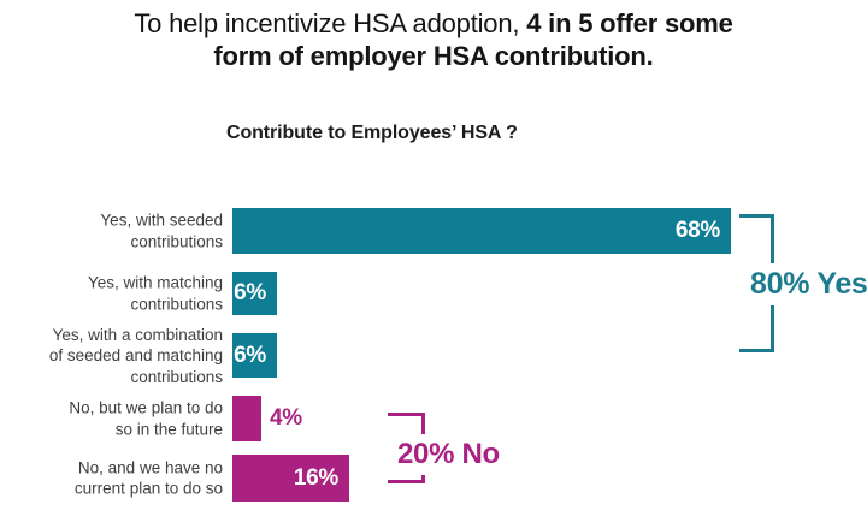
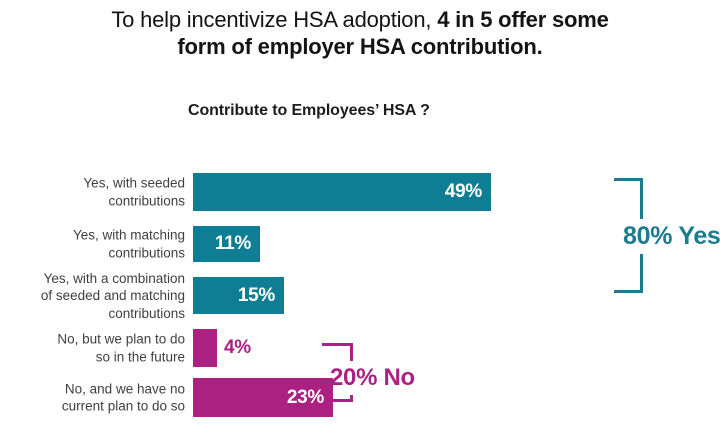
Yes, with seeded contributions: 68% -> 49%
Yes, with matching contributions: 6% -> 11%
Yes, with a combination of seeded and matching contributions: 6% -> 15%
No, and we have no current plan to do so: 16% -> 23%
